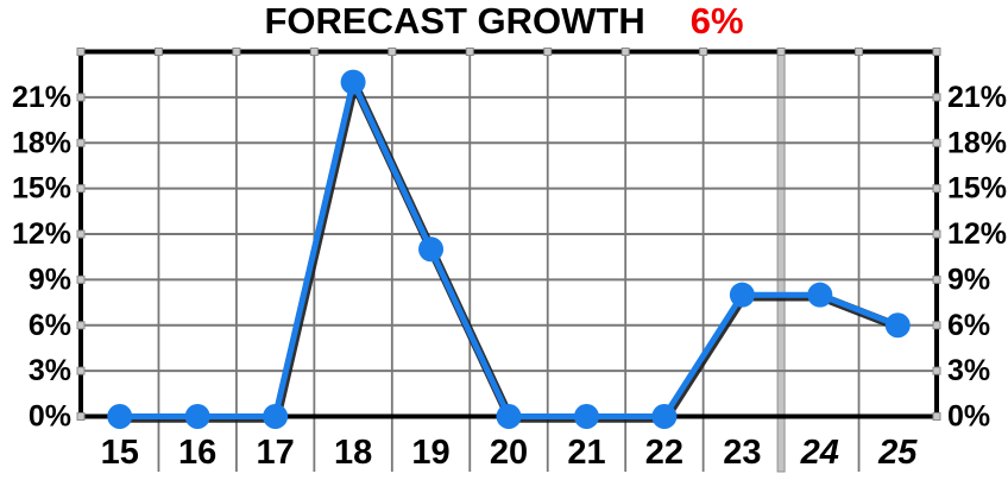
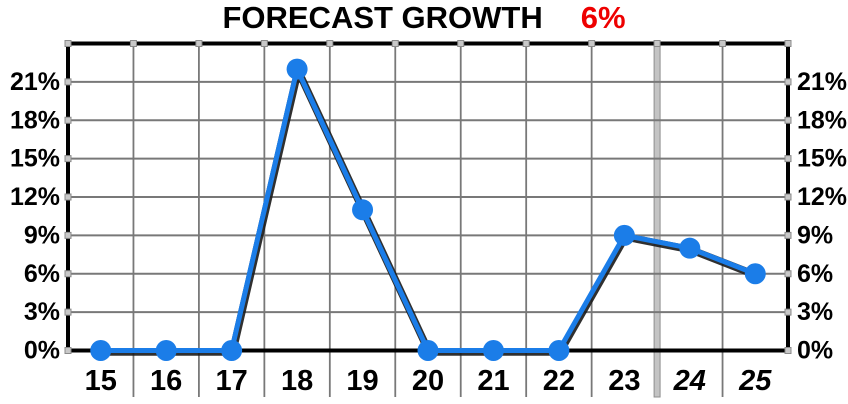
23: 8% -> 9%
